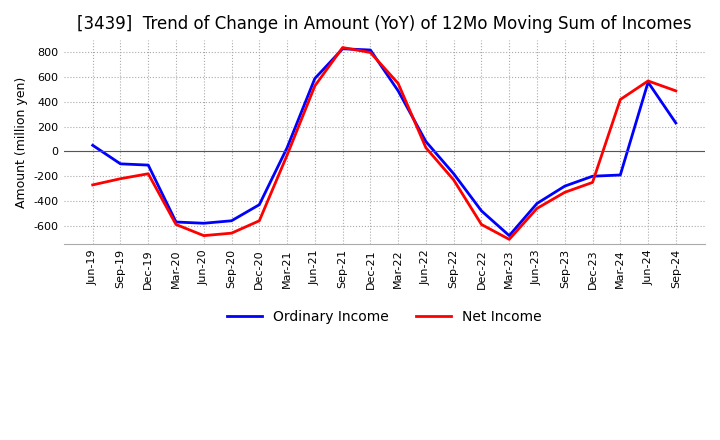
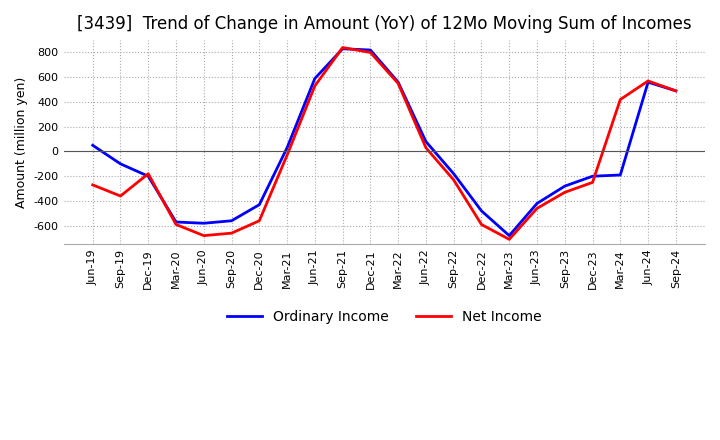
Net Income/Sep-19: -220 -> -360
Ordinary Income/Dec-19: -110 -> -200
Ordinary Income/Mar-22: 490 -> 560
Ordinary Income/Sep-24: 230 -> 490
